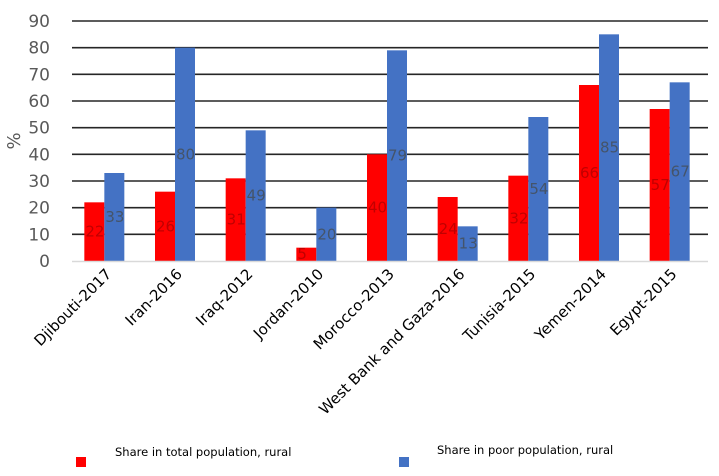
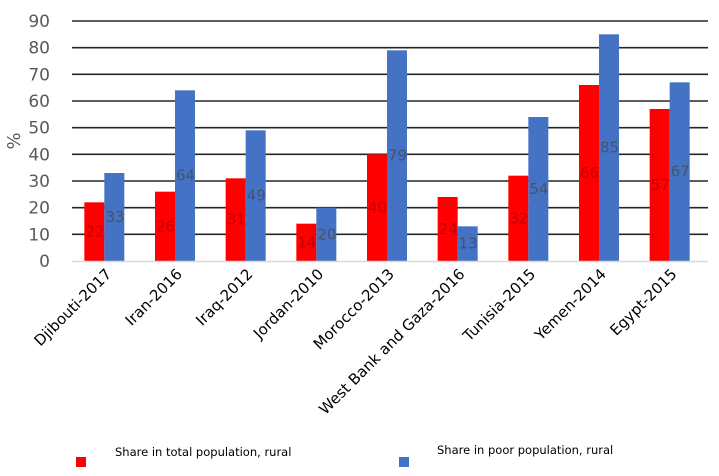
Share in poor population, rural/Iran-2016: 80 -> 64
Share in total population, rural/Jordan-2010: 5 -> 14
